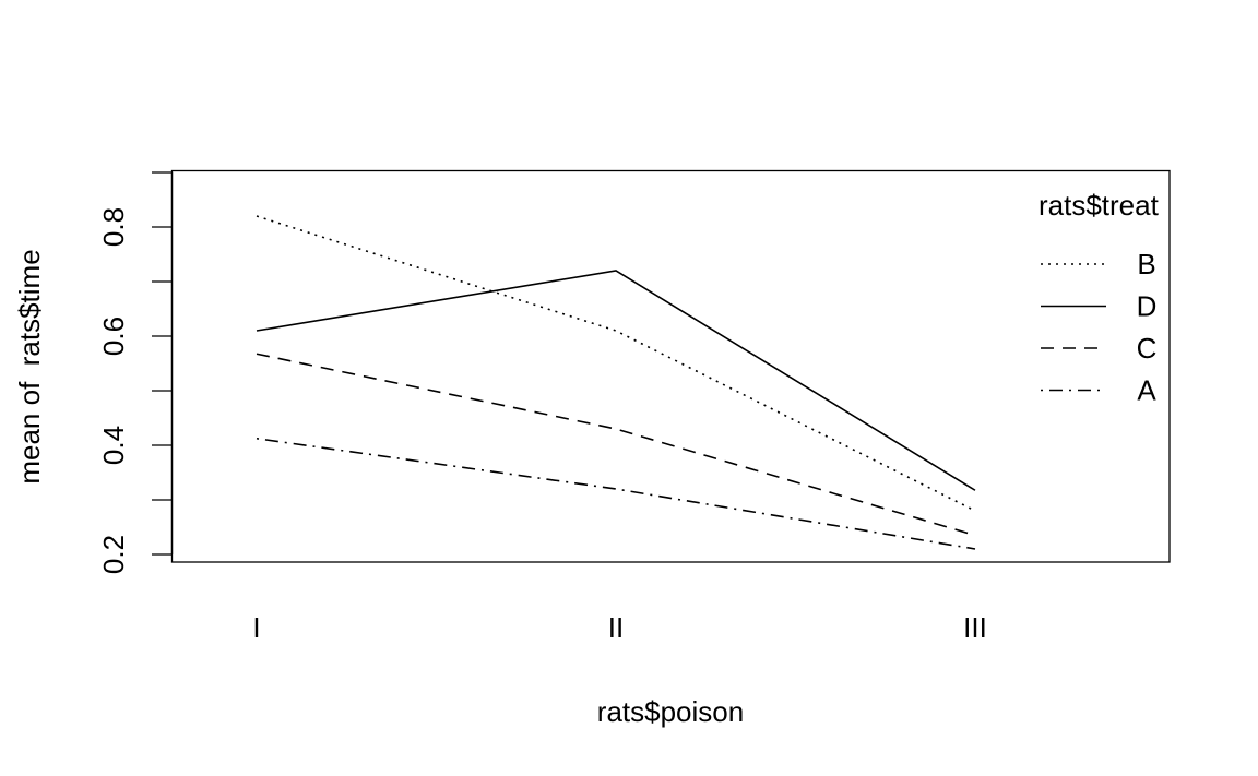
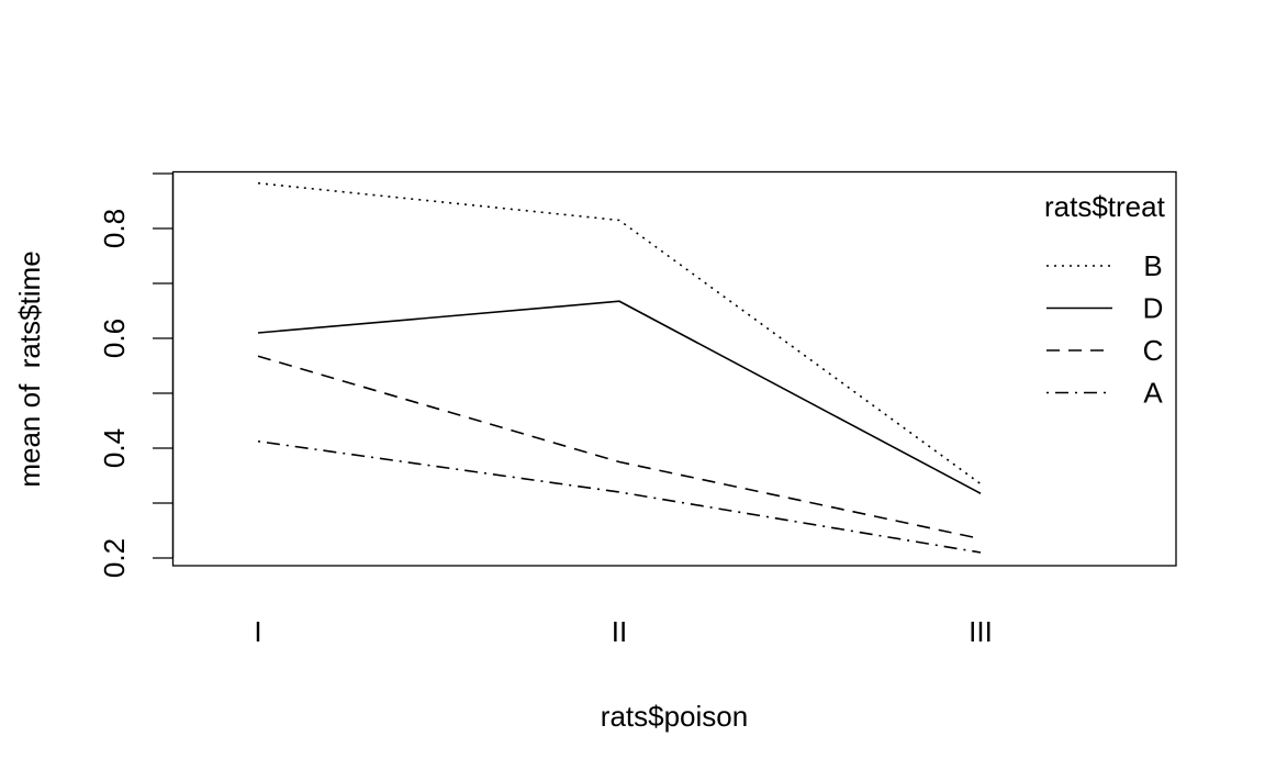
B/I: 0.82 -> 0.88
B/II: 0.61 -> 0.81
D/II: 0.72 -> 0.67
C/II: 0.43 -> 0.38
B/III: 0.28 -> 0.34
